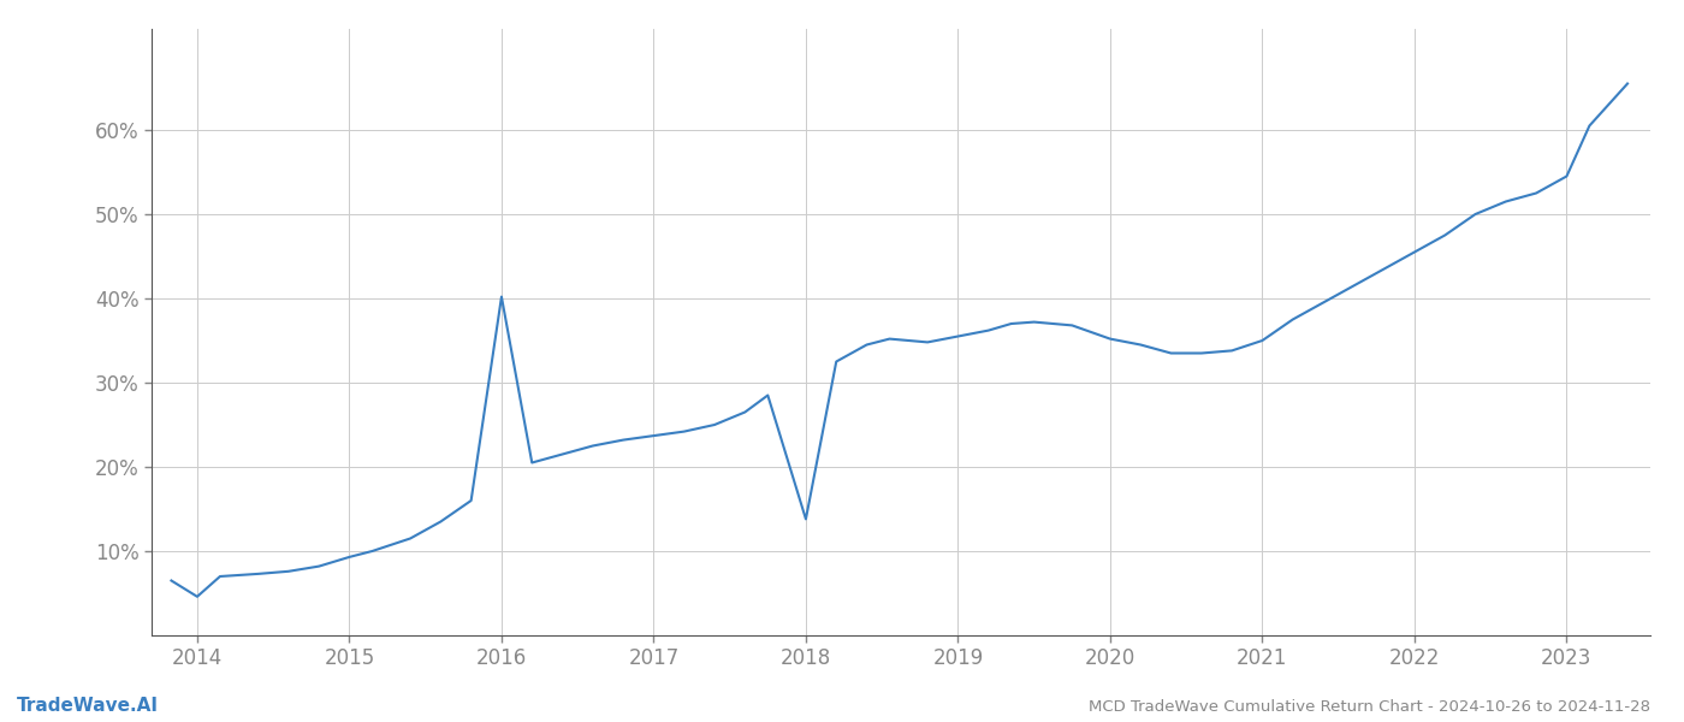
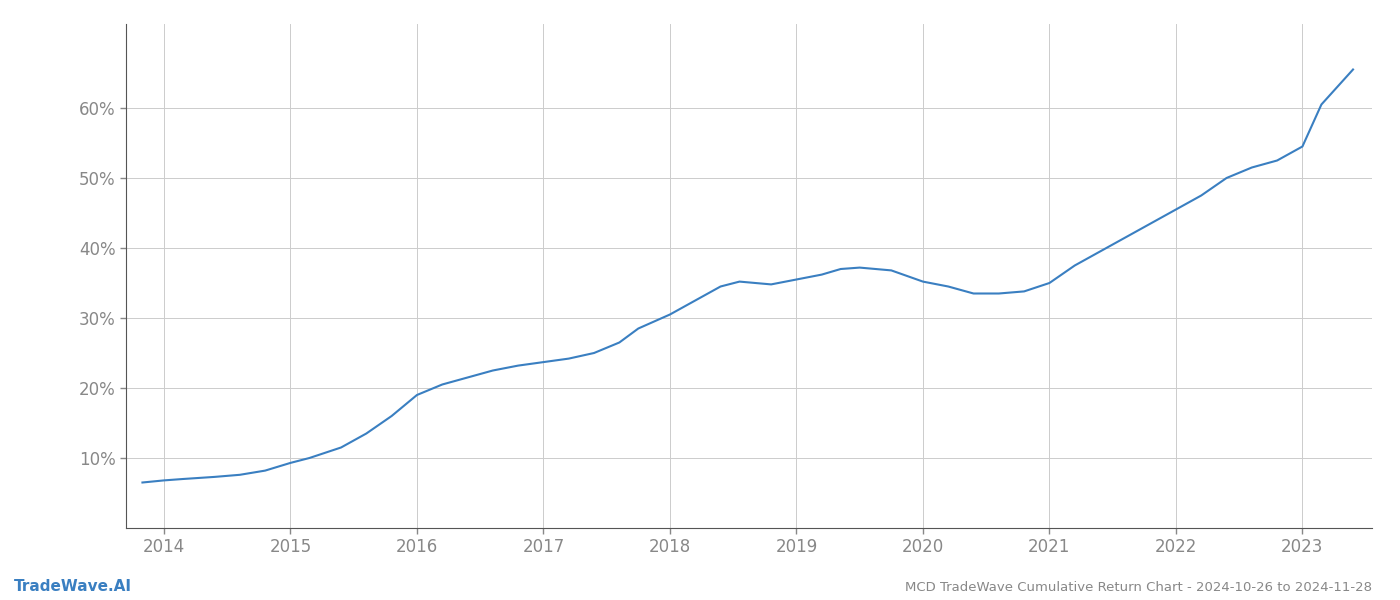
2014: 4.6% -> 6.8%
2016: 40.2% -> 19.0%
2018: 13.8% -> 30.5%
